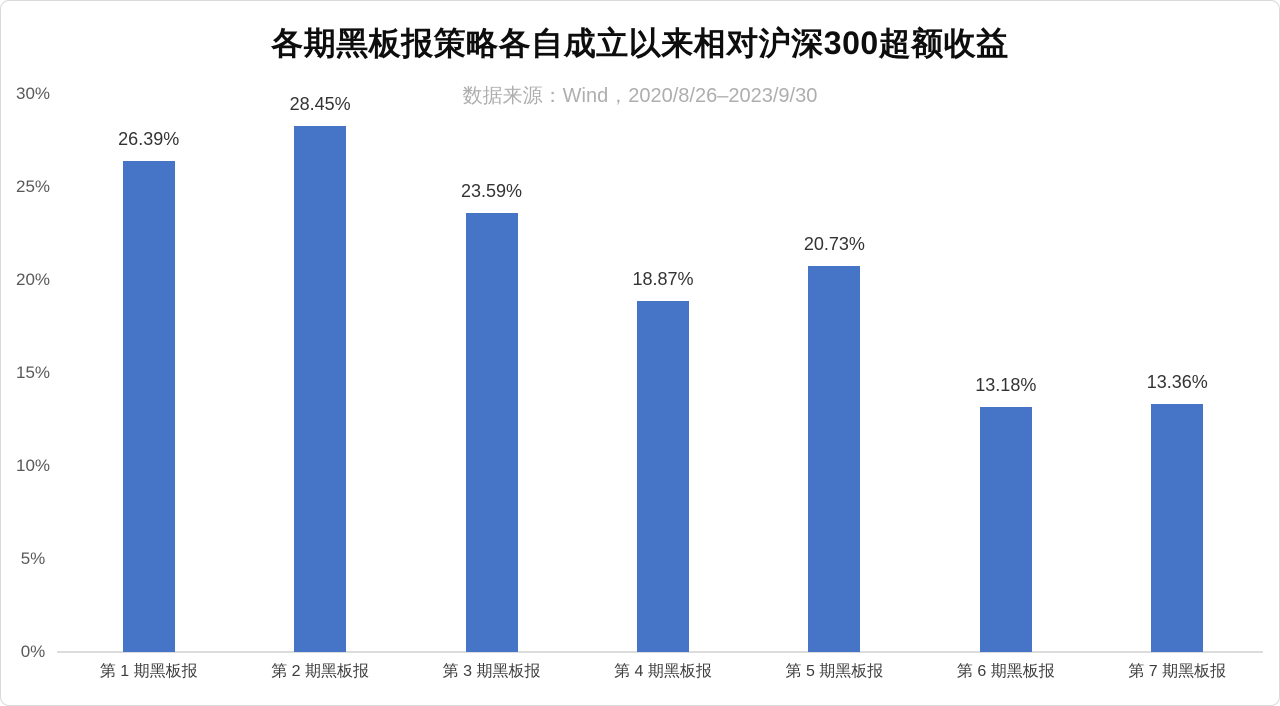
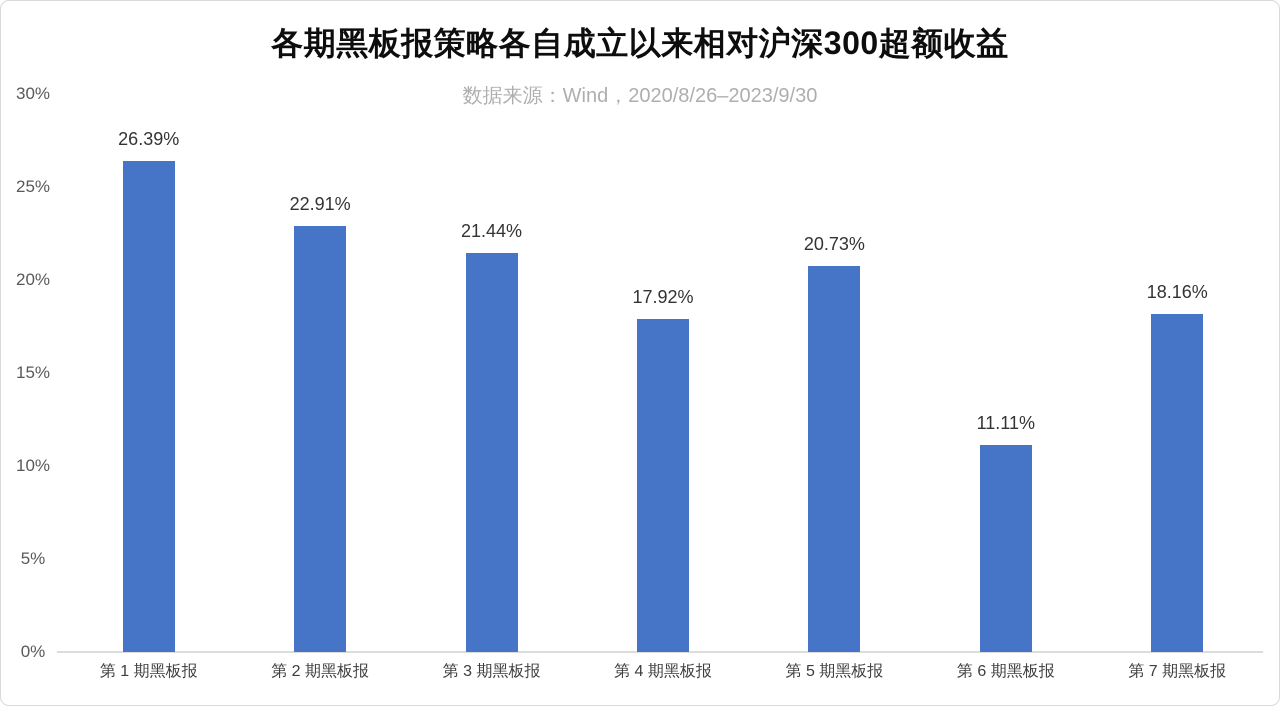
第 2 期黑板报: 28.45% -> 22.91%
第 3 期黑板报: 23.59% -> 21.44%
第 4 期黑板报: 18.87% -> 17.92%
第 6 期黑板报: 13.18% -> 11.11%
第 7 期黑板报: 13.36% -> 18.16%
